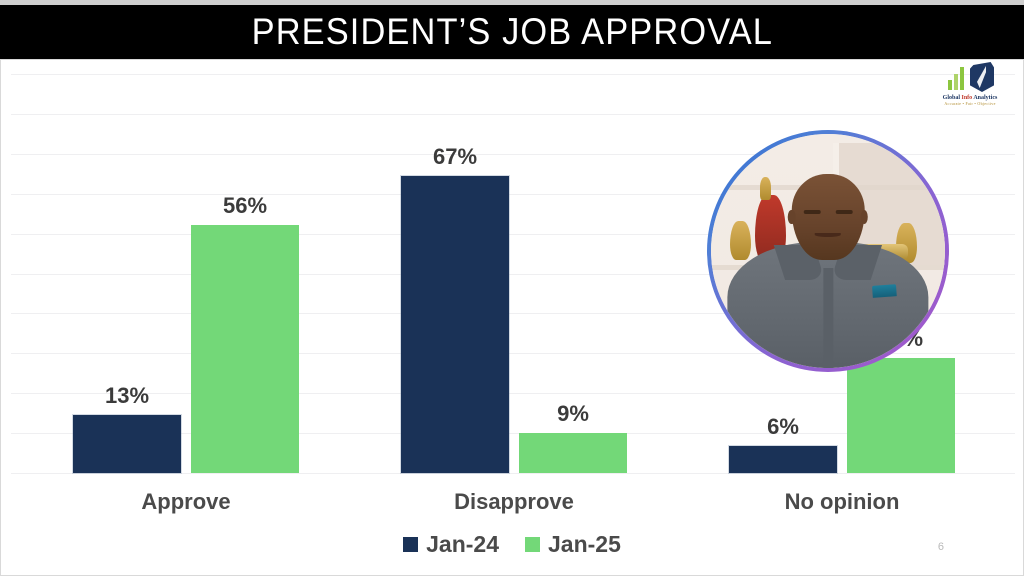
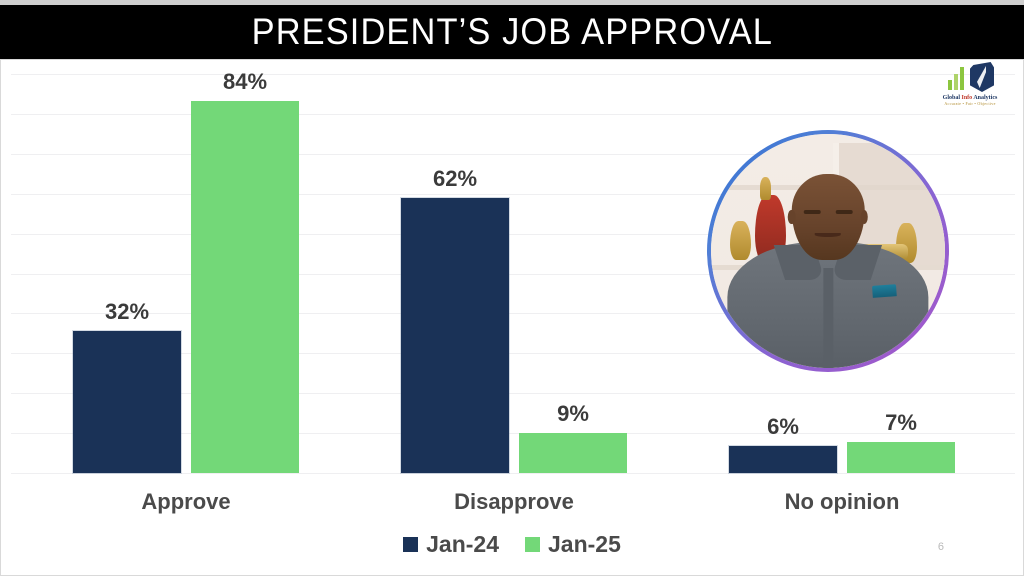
Jan-24/Approve: 13% -> 32%
Jan-25/Approve: 56% -> 84%
Jan-24/Disapprove: 67% -> 62%
Jan-25/No opinion: 26% -> 7%
